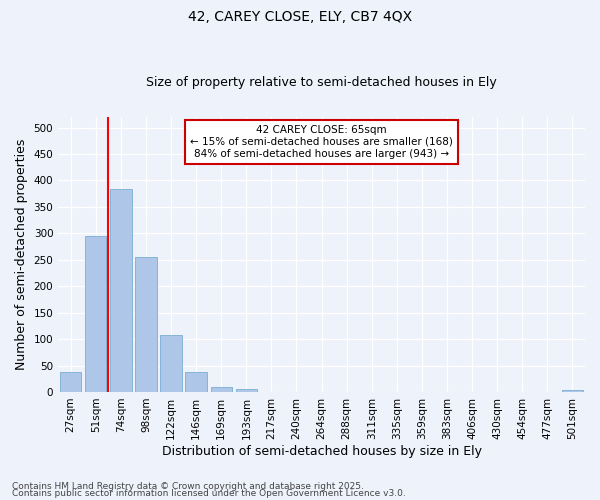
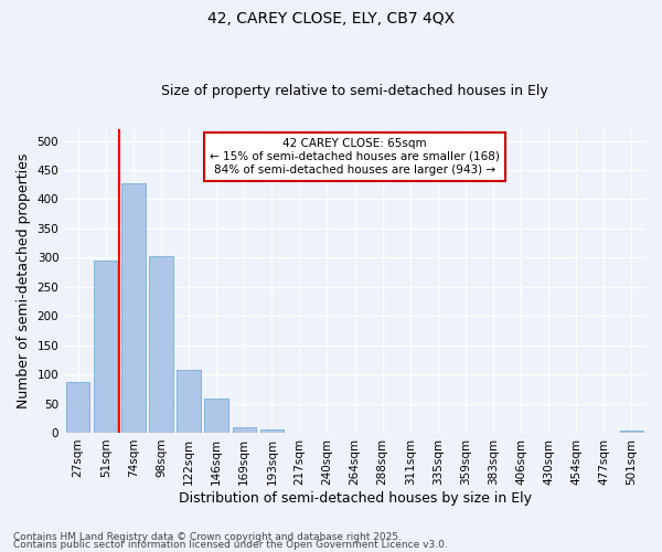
27sqm: 37 -> 86
74sqm: 383 -> 428
98sqm: 255 -> 302
146sqm: 37 -> 58
